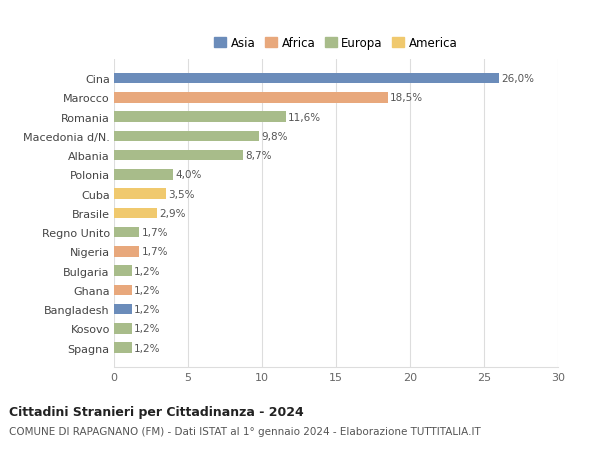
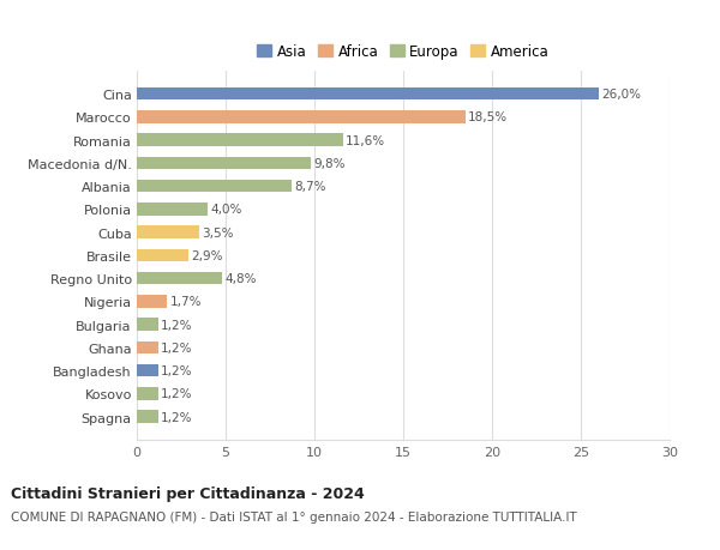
Regno Unito: 1,7% -> 4,8%
